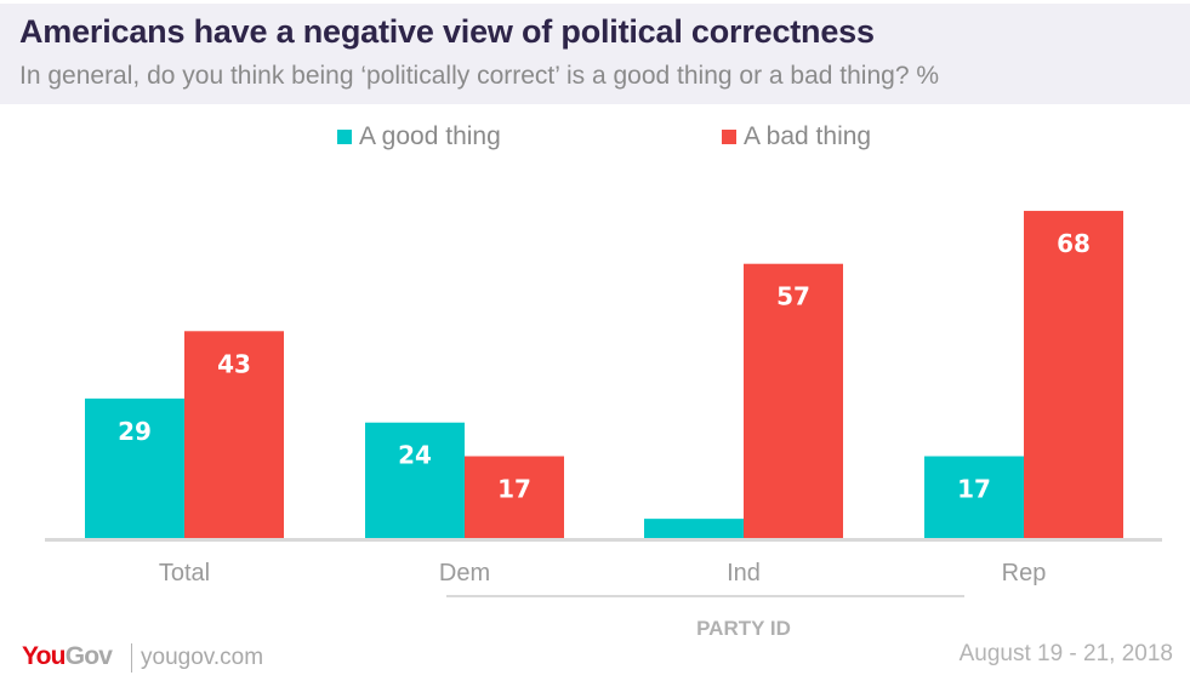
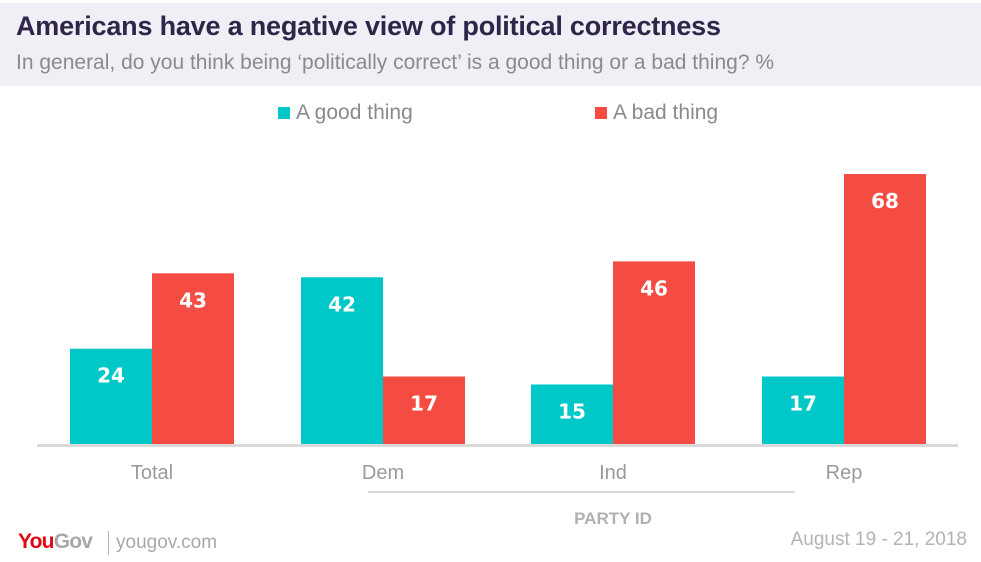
A good thing/Total: 29 -> 24
A good thing/Dem: 24 -> 42
A good thing/Ind: 4 -> 15
A bad thing/Ind: 57 -> 46
